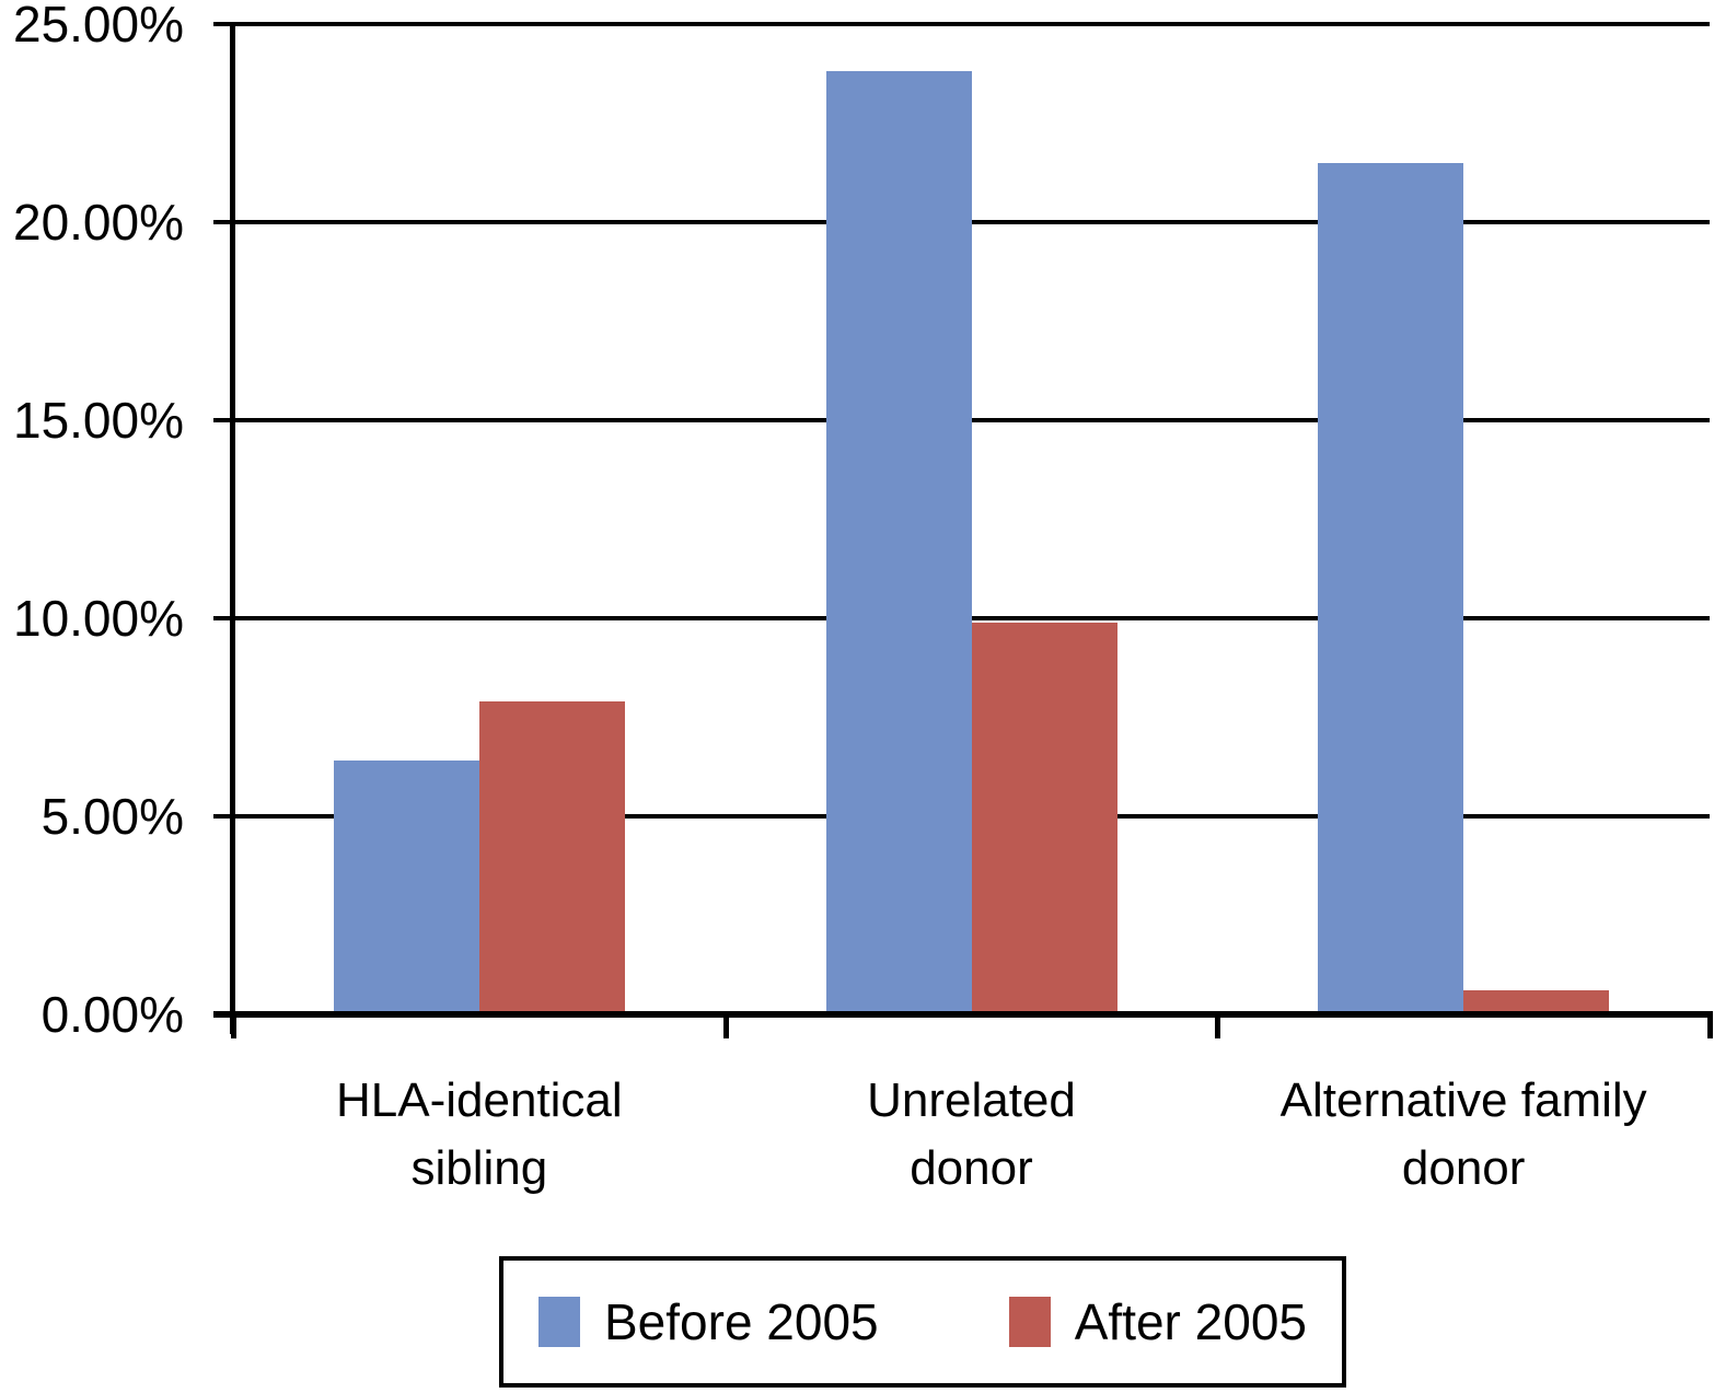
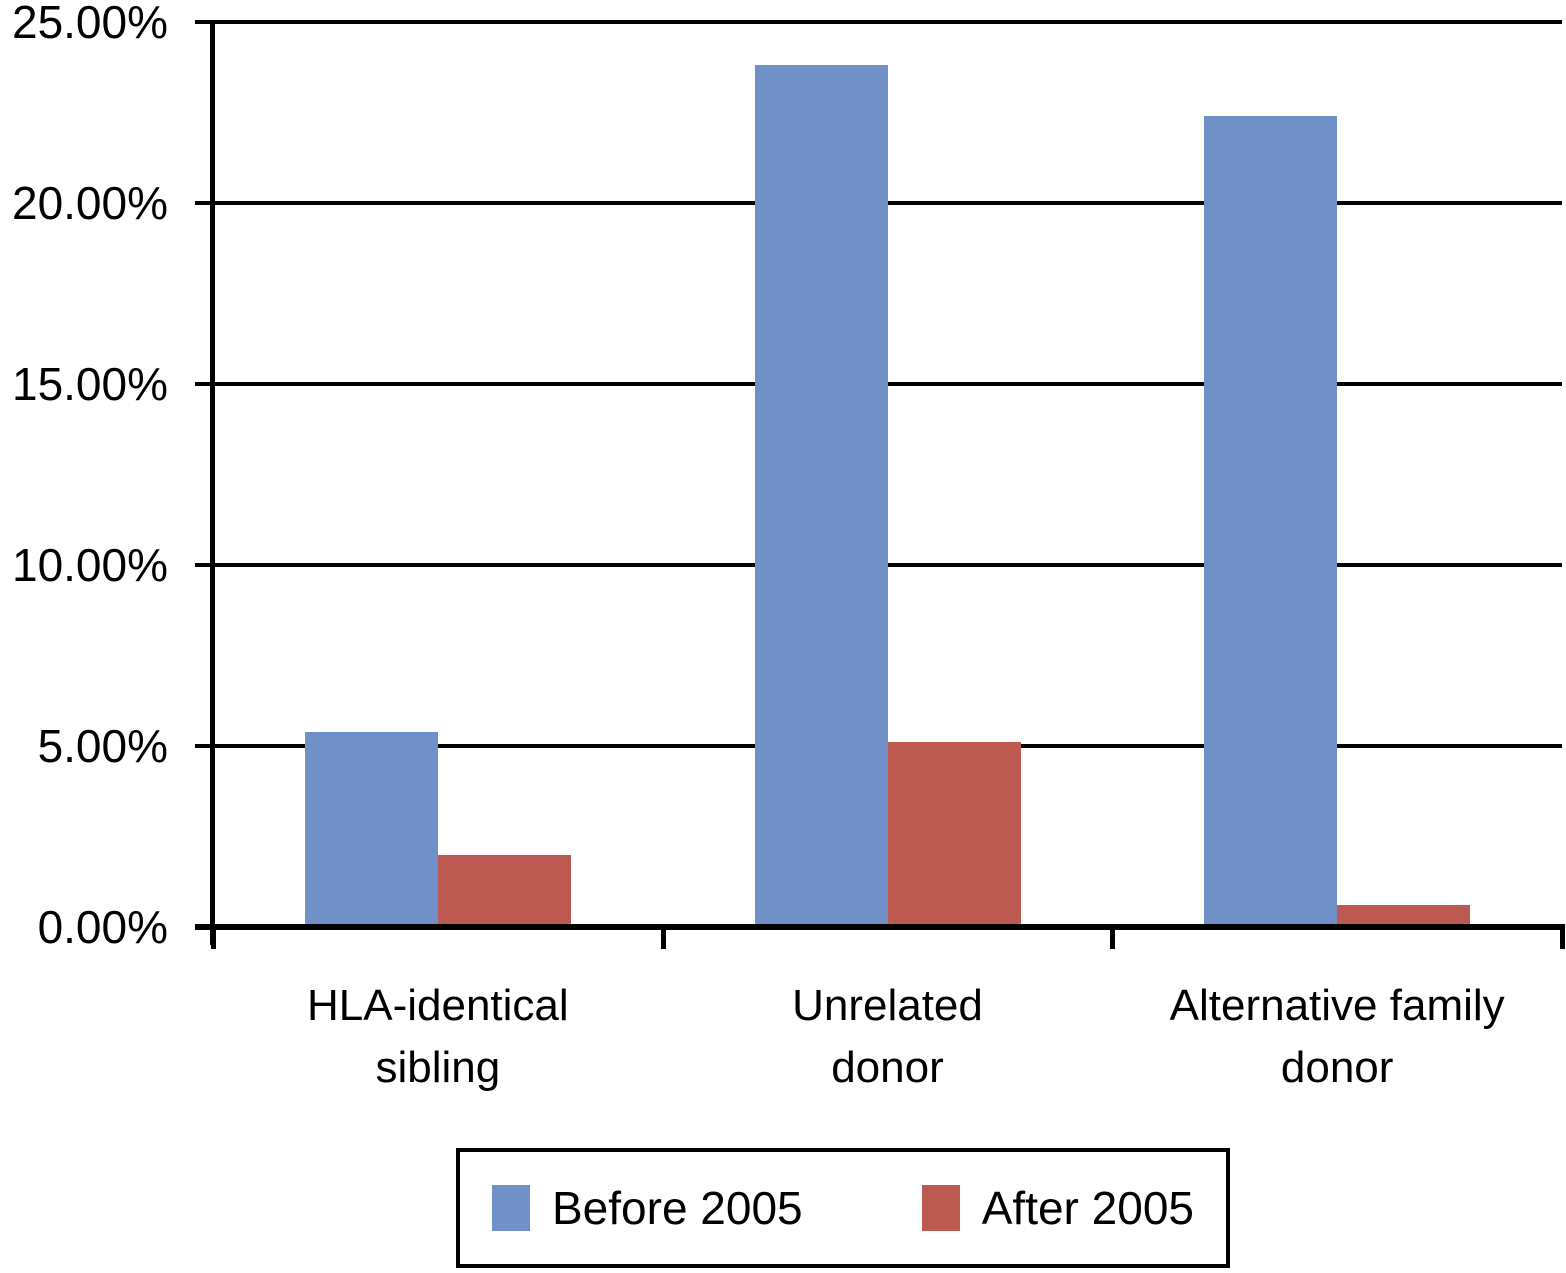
Before 2005/HLA-identical sibling: 6.4% -> 5.4%
After 2005/HLA-identical sibling: 7.9% -> 2.0%
After 2005/Unrelated donor: 9.9% -> 5.1%
Before 2005/Alternative family donor: 21.5% -> 22.4%
